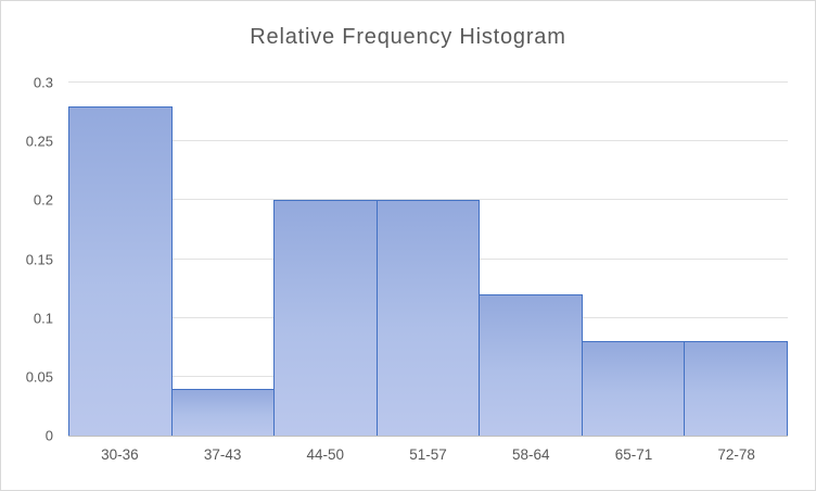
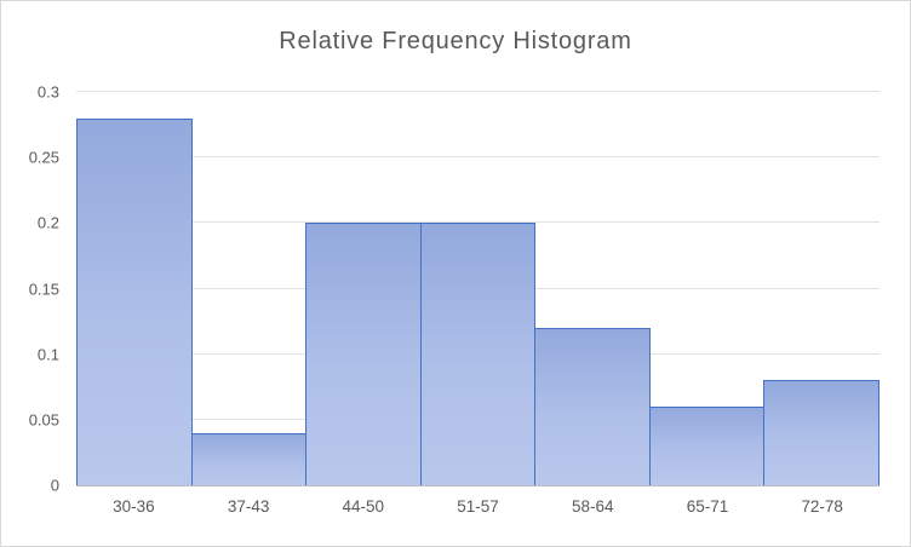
65-71: 0.08 -> 0.06
